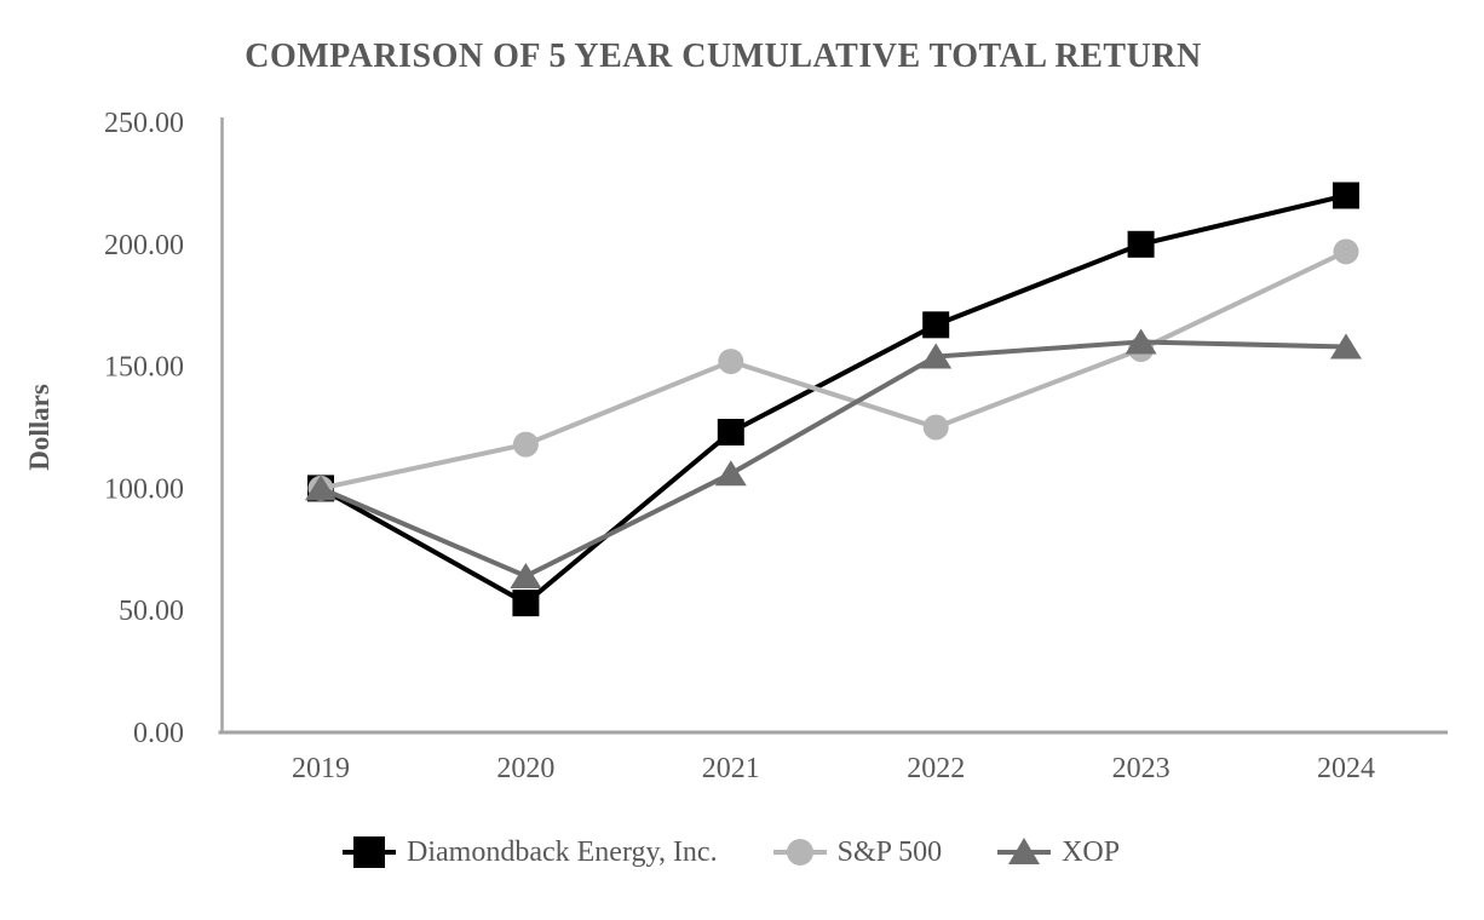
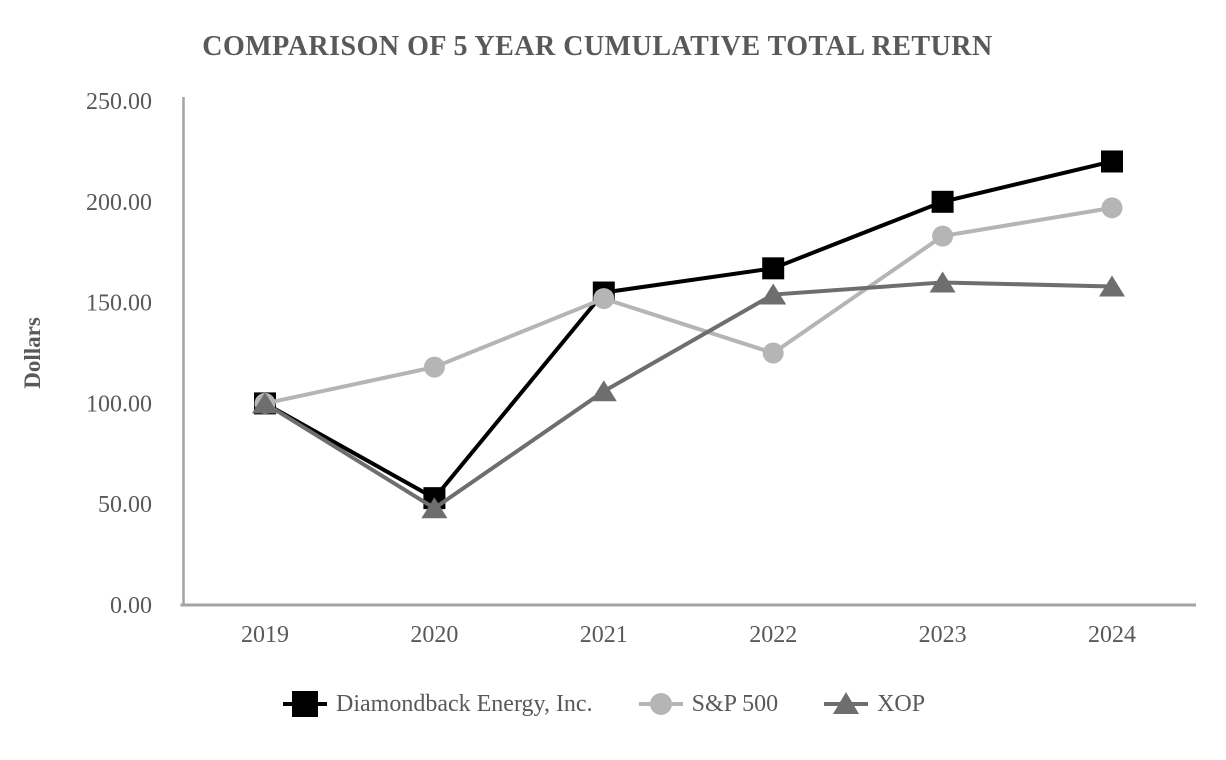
XOP/2020: 64 -> 48
Diamondback Energy, Inc./2021: 123 -> 155
S&P 500/2023: 157 -> 183
